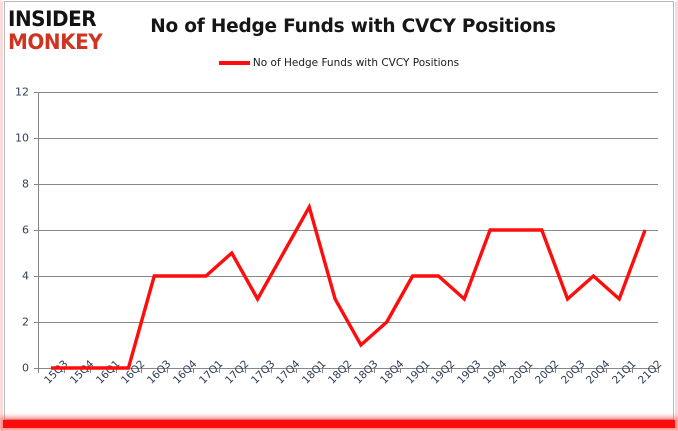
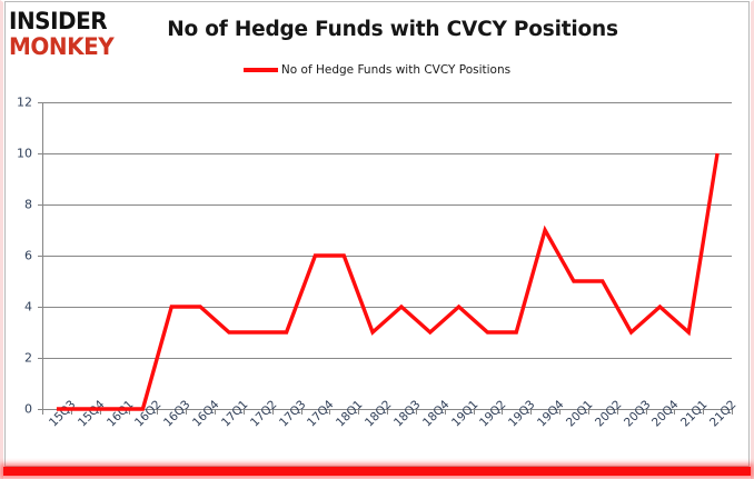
17Q1: 4 -> 3
17Q2: 5 -> 3
17Q4: 5 -> 6
18Q1: 7 -> 6
18Q3: 1 -> 4
18Q4: 2 -> 3
19Q2: 4 -> 3
19Q4: 6 -> 7
20Q1: 6 -> 5
20Q2: 6 -> 5
21Q2: 6 -> 10
